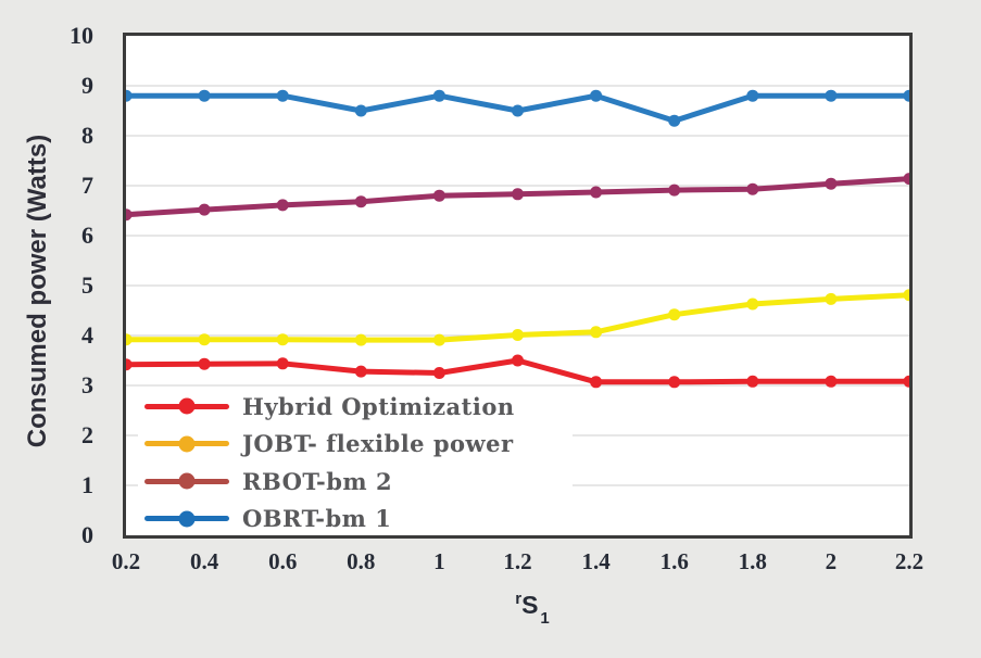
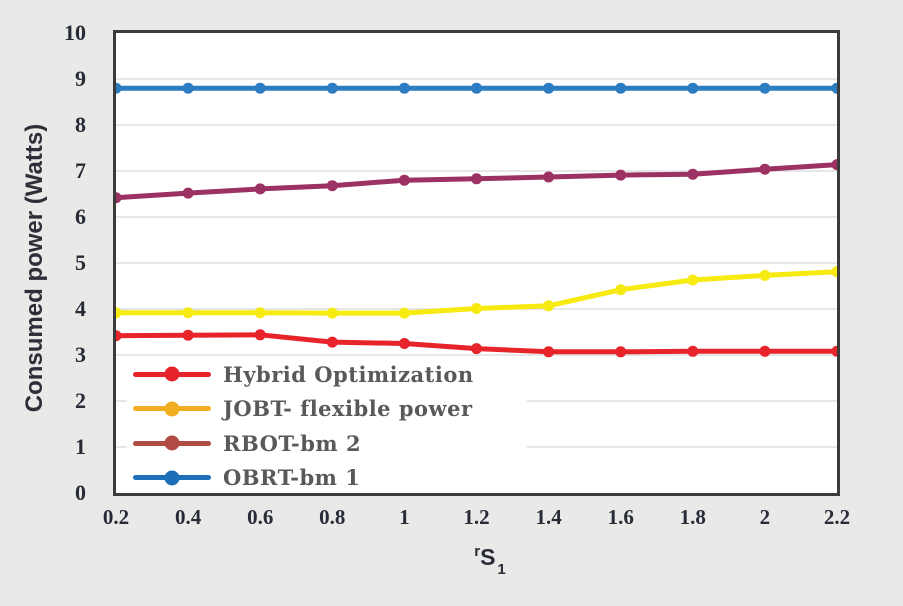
OBRT-bm 1/0.8: 8.5 -> 8.8
Hybrid Optimization/1.2: 3.5 -> 3.1
OBRT-bm 1/1.2: 8.5 -> 8.8
OBRT-bm 1/1.6: 8.3 -> 8.8
